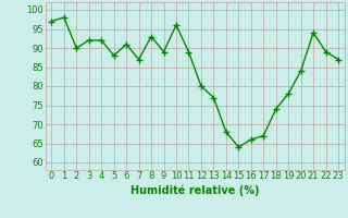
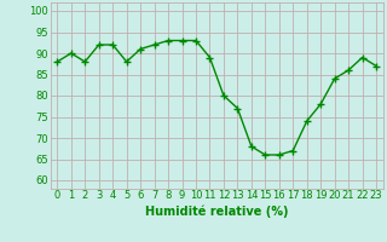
0: 97 -> 88
1: 98 -> 90
2: 90 -> 88
7: 87 -> 92
9: 89 -> 93
10: 96 -> 93
15: 64 -> 66
21: 94 -> 86
